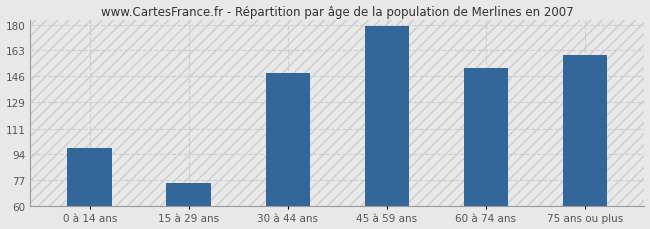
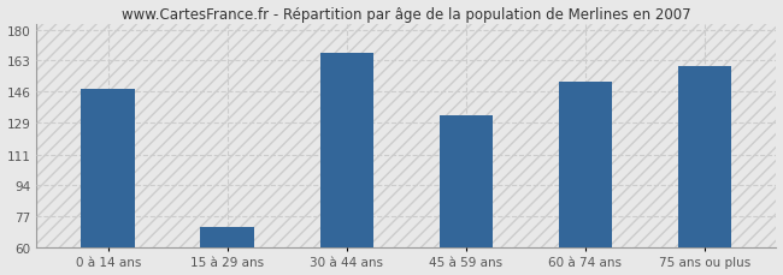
0 à 14 ans: 98 -> 147
15 à 29 ans: 75 -> 71
30 à 44 ans: 148 -> 167
45 à 59 ans: 179 -> 133
